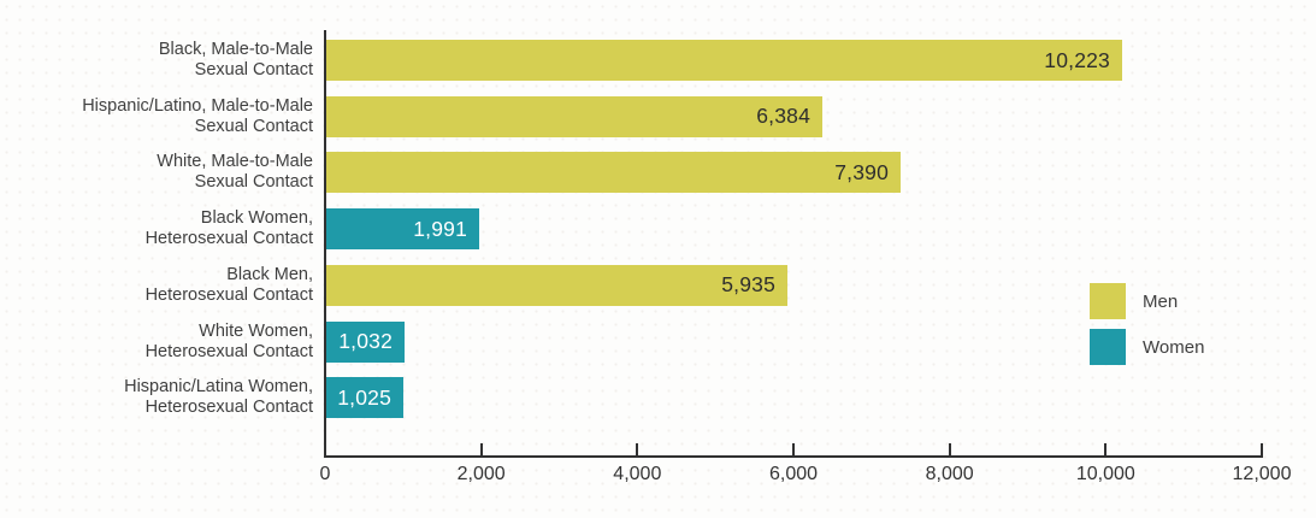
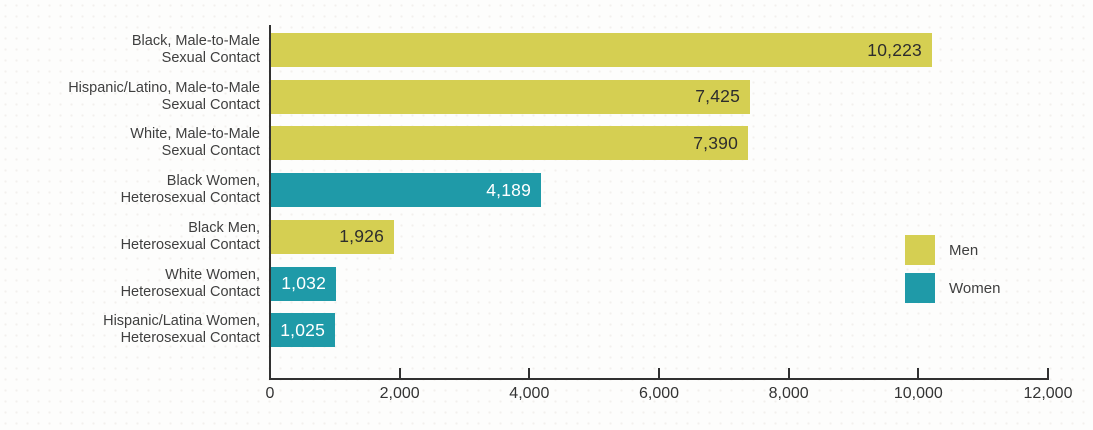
Hispanic/Latino, Male-to-Male Sexual Contact: 6,384 -> 7,425
Black Women, Heterosexual Contact: 1,991 -> 4,189
Black Men, Heterosexual Contact: 5,935 -> 1,926
